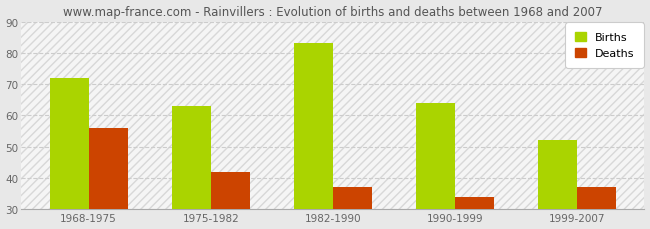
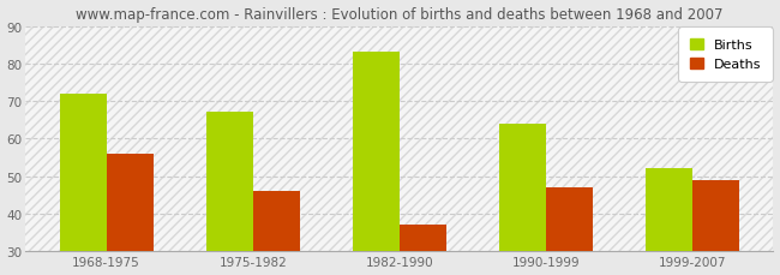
Births/1975-1982: 63 -> 67
Deaths/1975-1982: 42 -> 46
Deaths/1990-1999: 34 -> 47
Deaths/1999-2007: 37 -> 49
